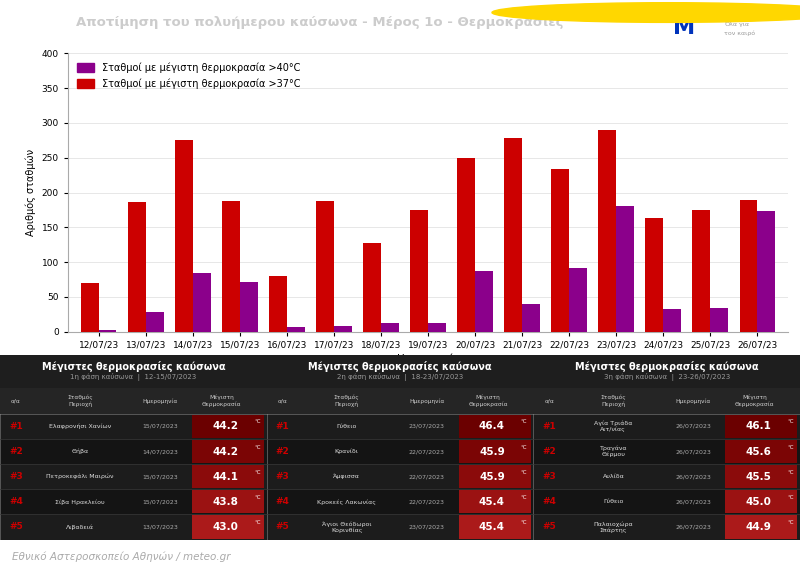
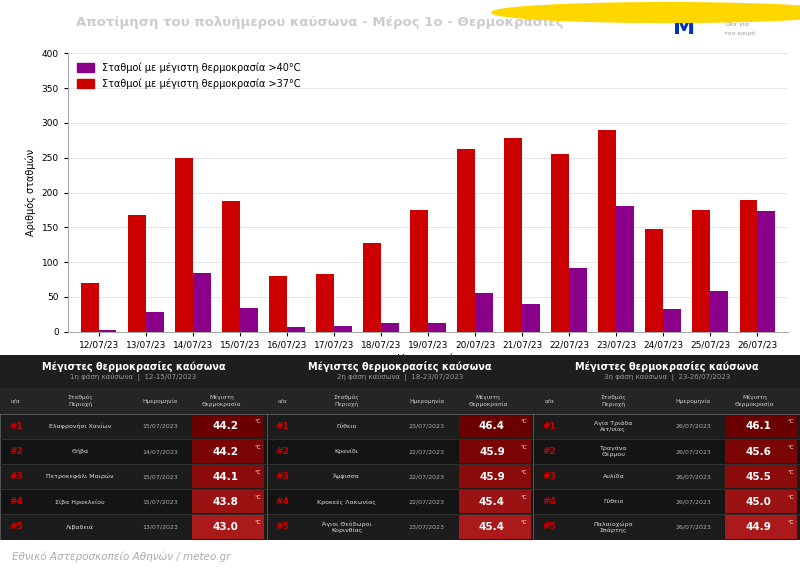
Σταθμοί με μέγιστη θερμοκρασία >37°C/13/07/23: 186 -> 168
Σταθμοί με μέγιστη θερμοκρασία >37°C/14/07/23: 276 -> 250
Σταθμοί με μέγιστη θερμοκρασία >40°C/15/07/23: 72 -> 34
Σταθμοί με μέγιστη θερμοκρασία >37°C/17/07/23: 188 -> 83
Σταθμοί με μέγιστη θερμοκρασία >37°C/20/07/23: 250 -> 263
Σταθμοί με μέγιστη θερμοκρασία >40°C/20/07/23: 88 -> 55
Σταθμοί με μέγιστη θερμοκρασία >37°C/22/07/23: 234 -> 256
Σταθμοί με μέγιστη θερμοκρασία >37°C/24/07/23: 164 -> 148
Σταθμοί με μέγιστη θερμοκρασία >40°C/25/07/23: 34 -> 58
